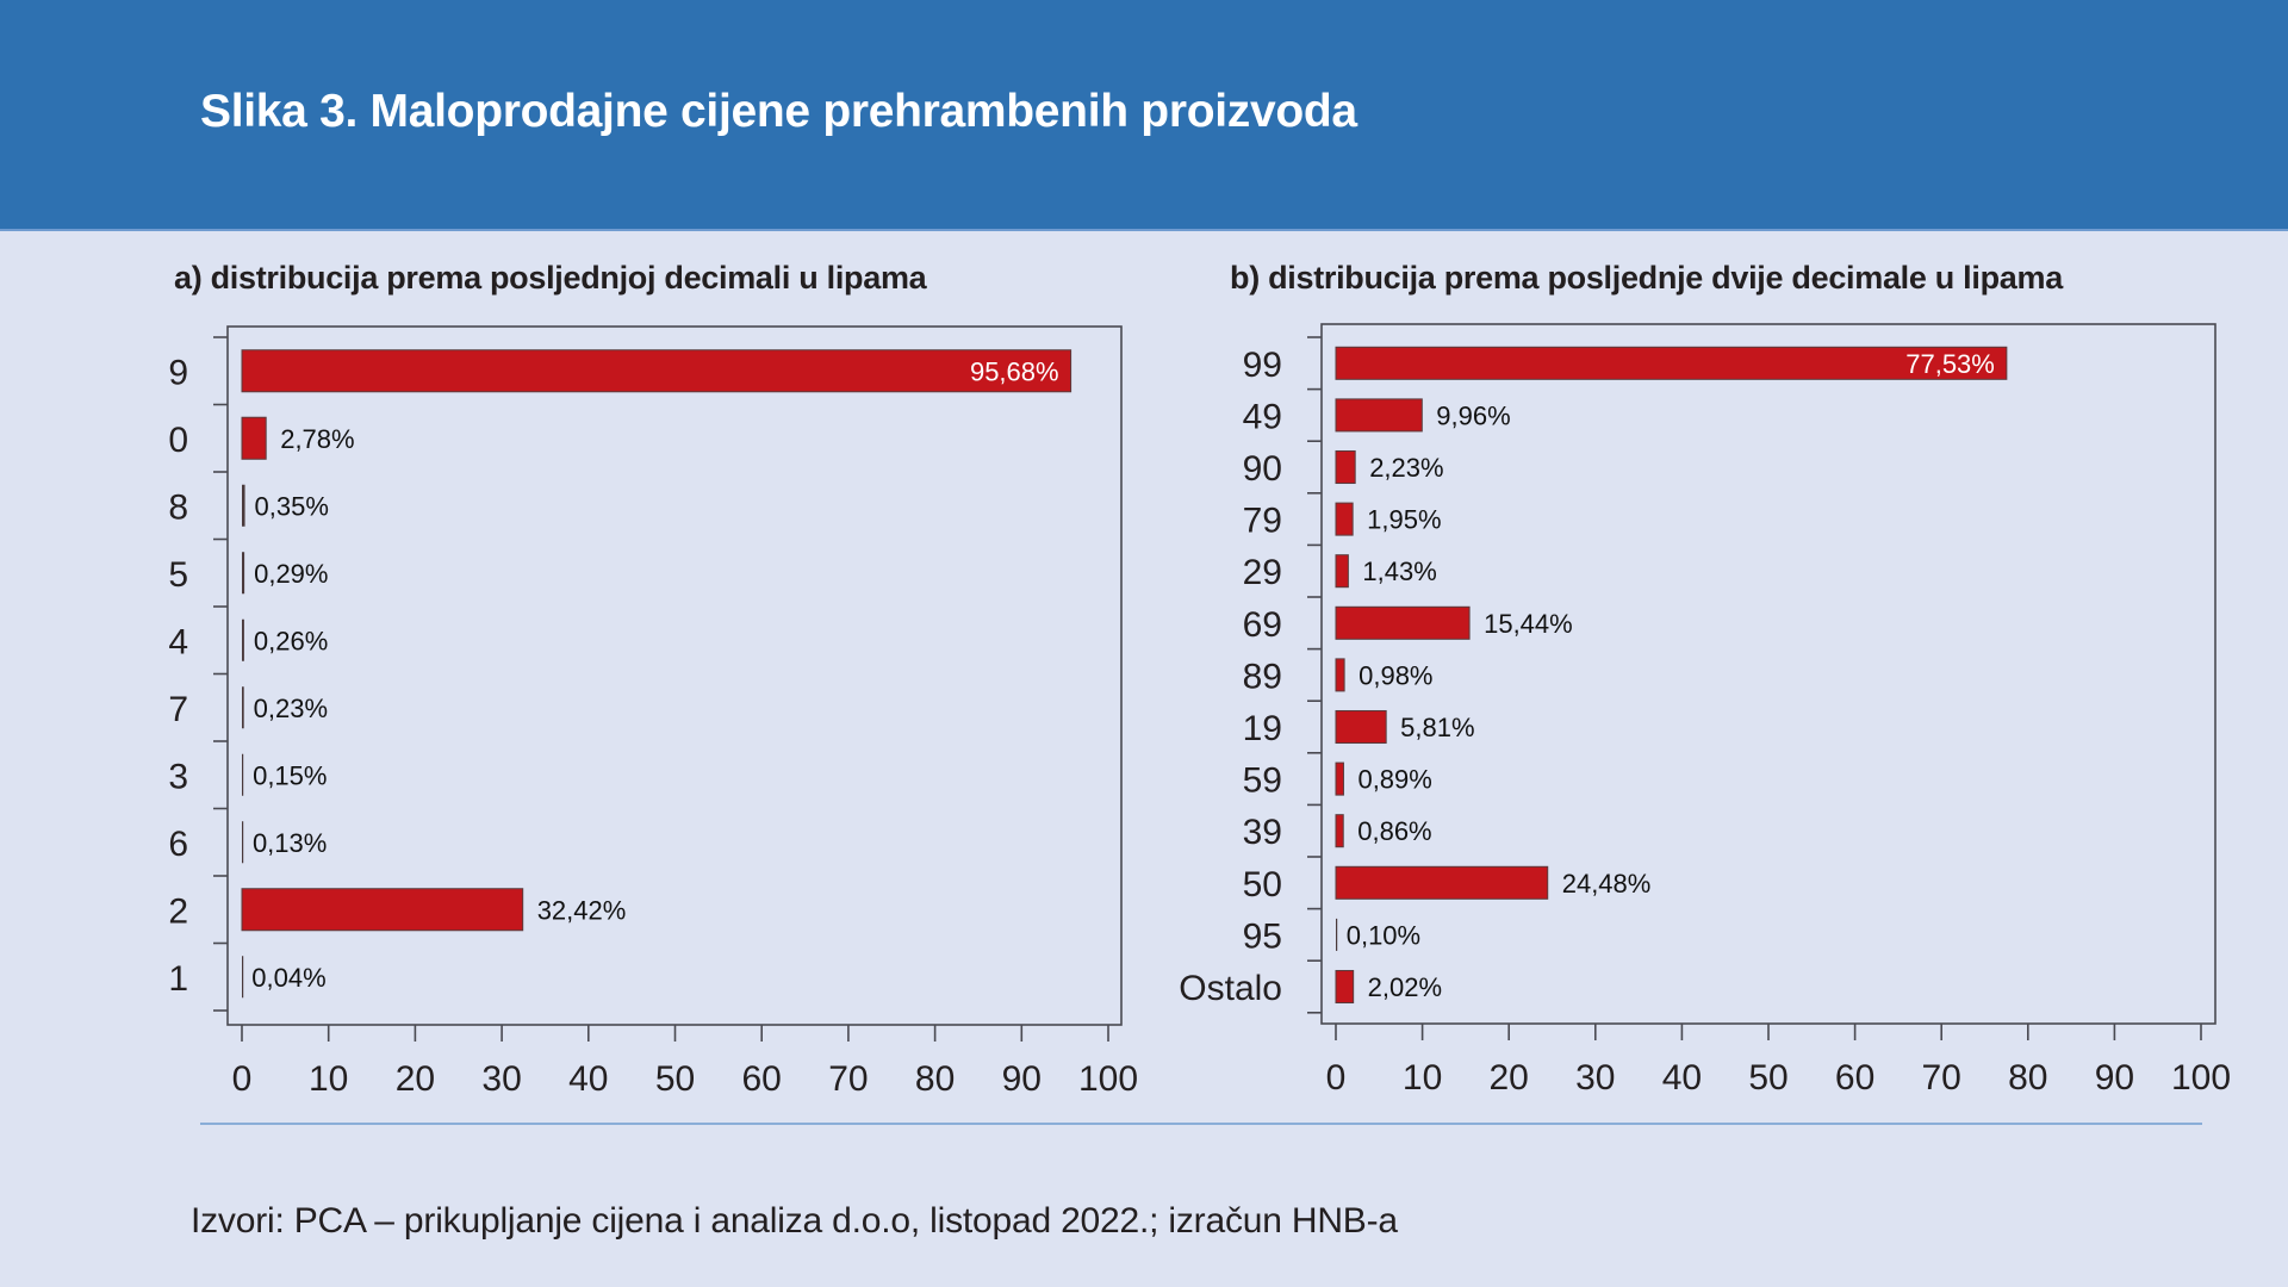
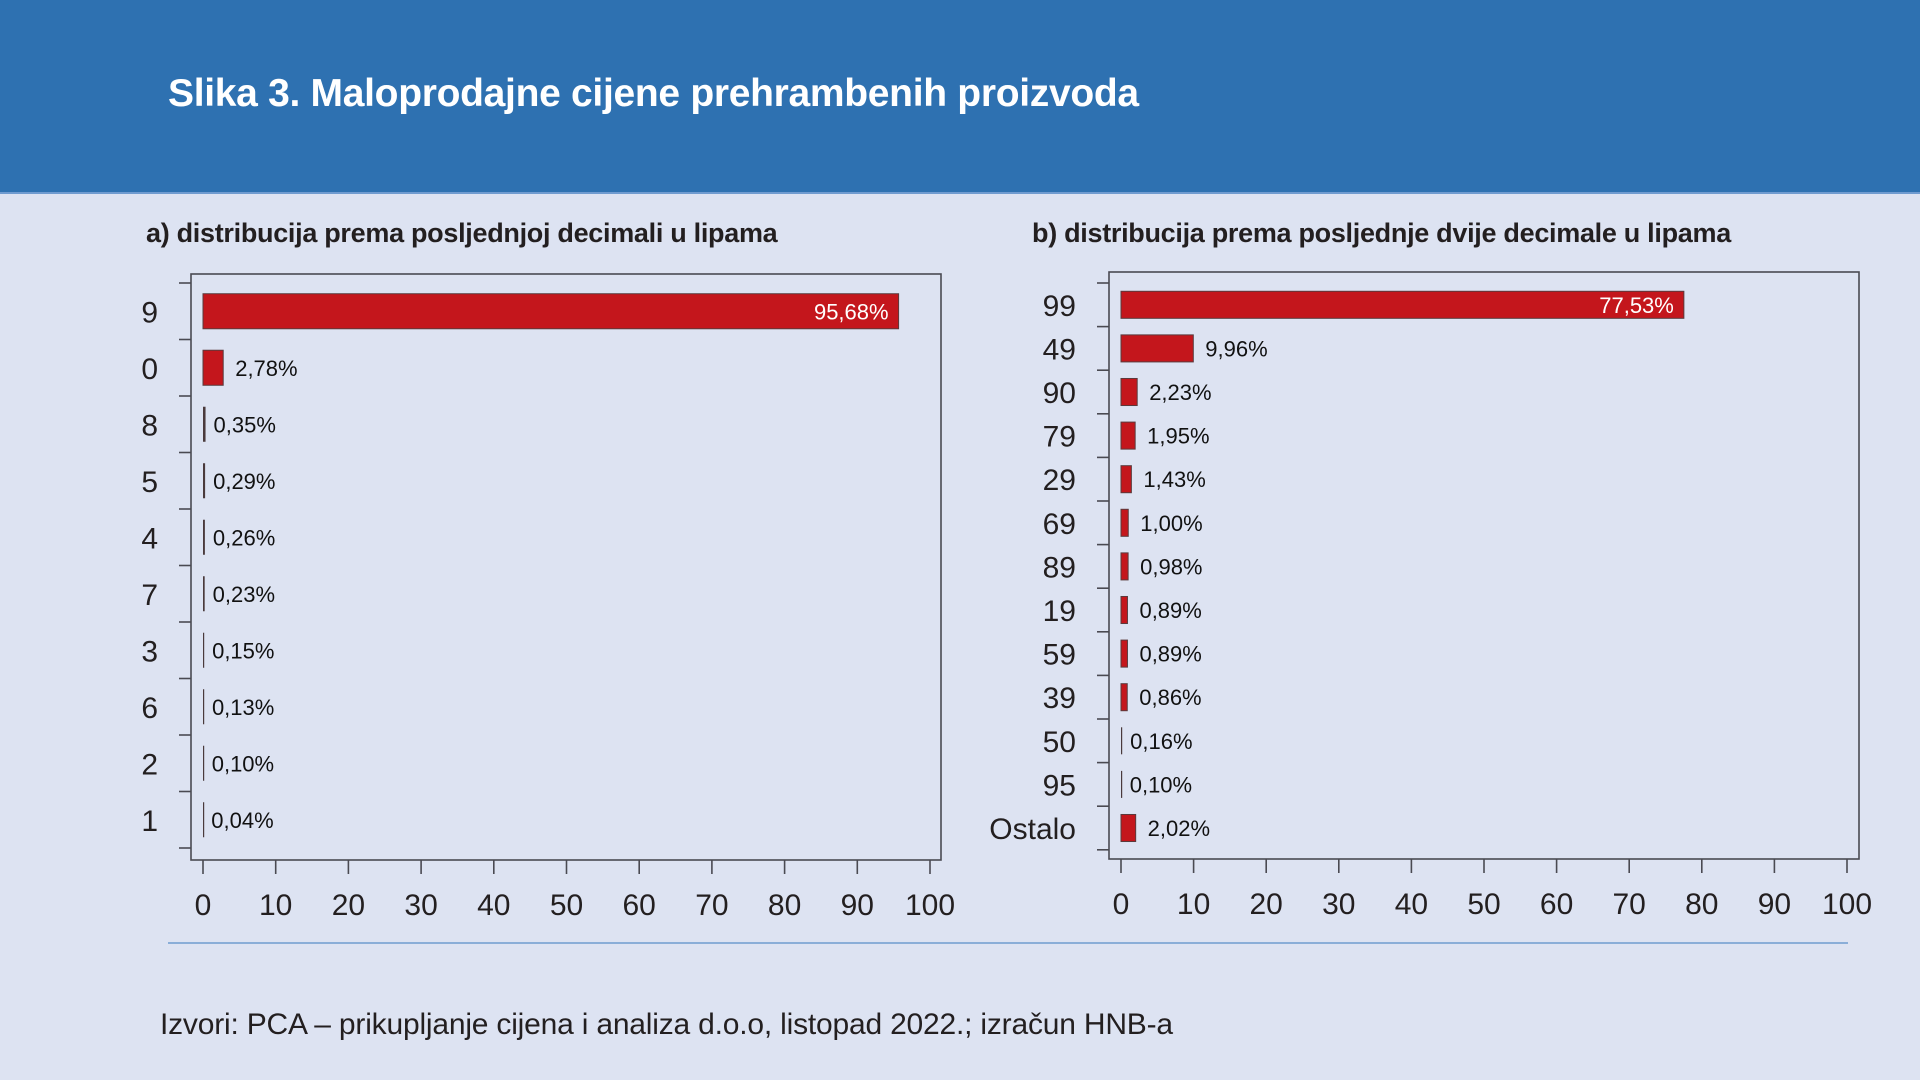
a) distribucija prema posljednjoj decimali u lipama/2: 32,42% -> 0,10%
b) distribucija prema posljednje dvije decimale u lipama/69: 15,44% -> 1,00%
b) distribucija prema posljednje dvije decimale u lipama/19: 5,81% -> 0,89%
b) distribucija prema posljednje dvije decimale u lipama/50: 24,48% -> 0,16%
